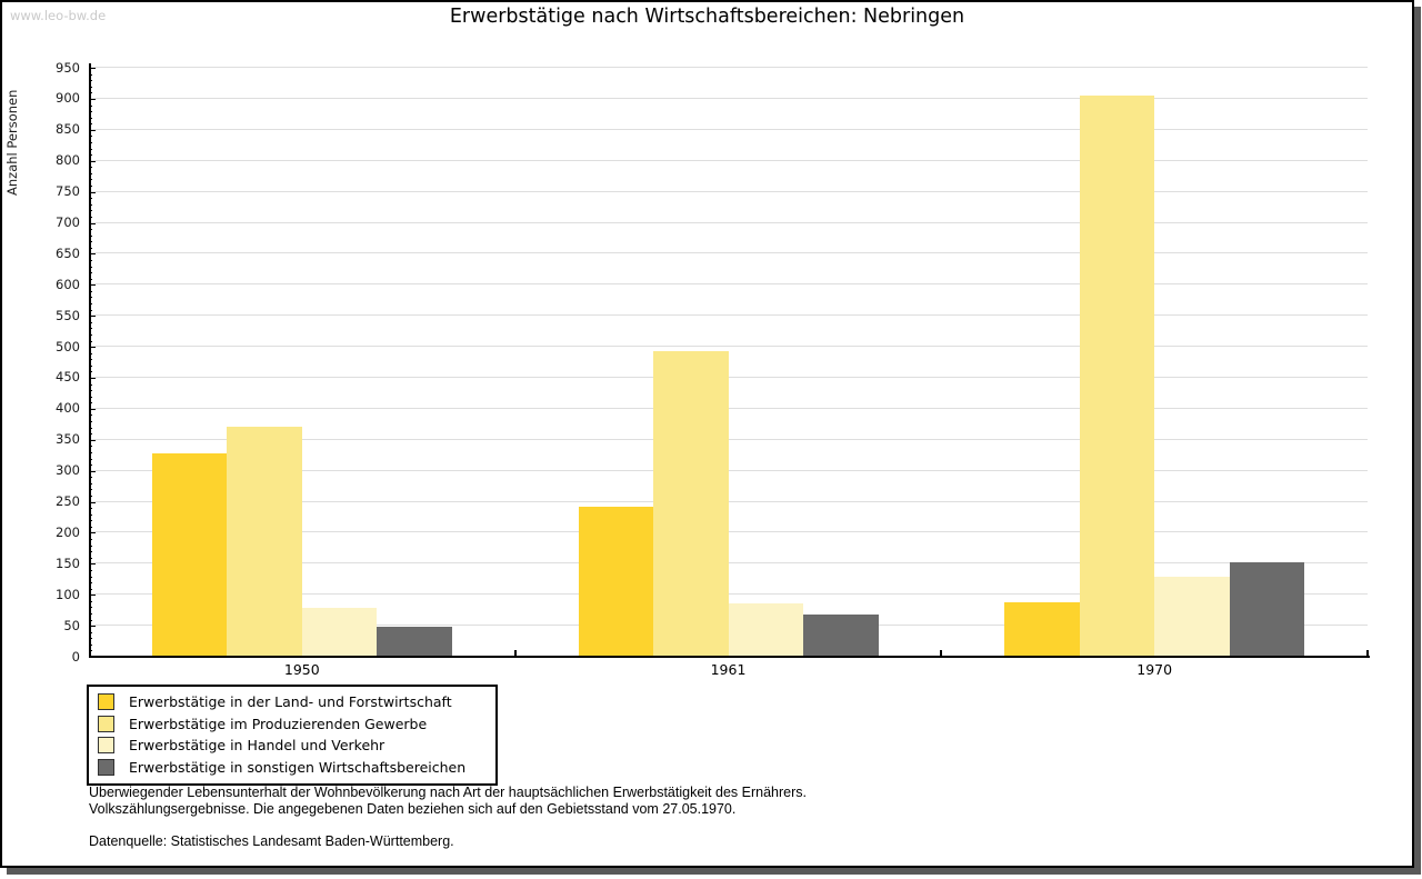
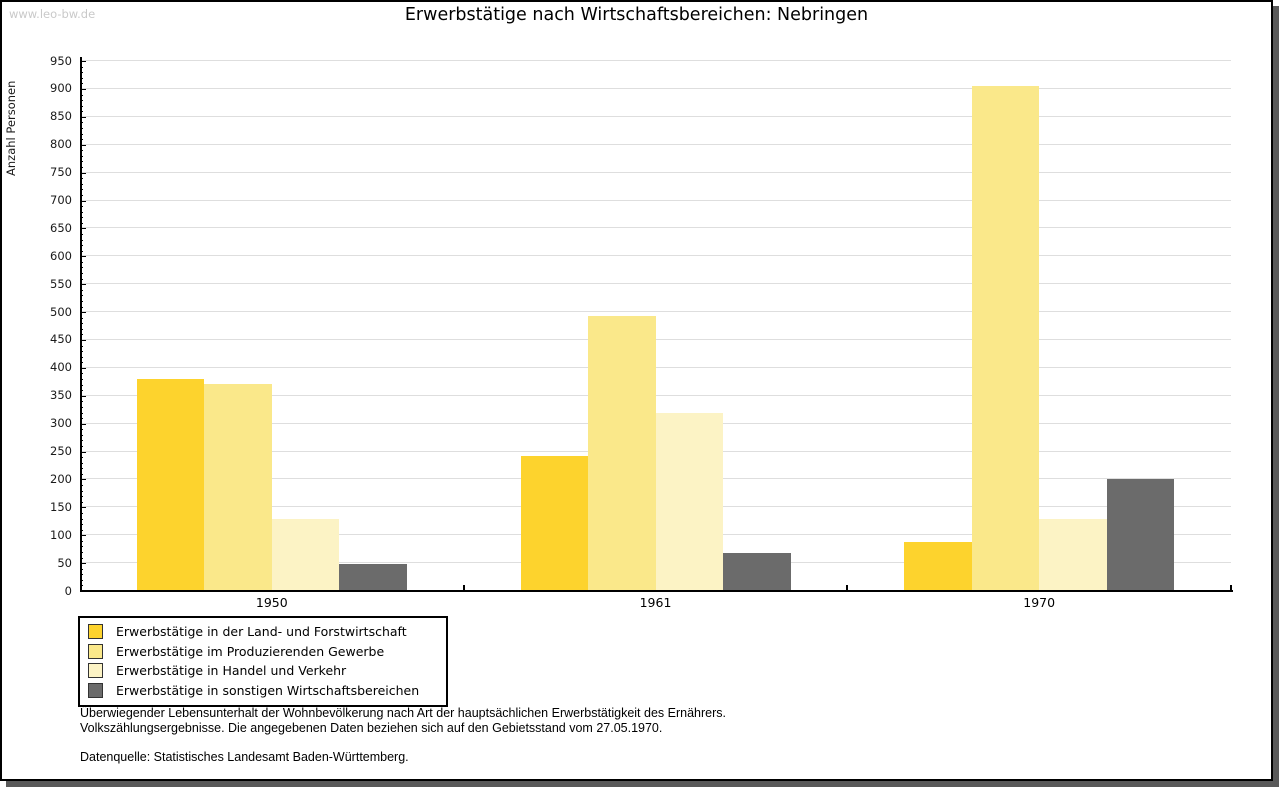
Erwerbstätige in der Land- und Forstwirtschaft/1950: 330 -> 380
Erwerbstätige in Handel und Verkehr/1950: 80 -> 130
Erwerbstätige in Handel und Verkehr/1961: 90 -> 320
Erwerbstätige in sonstigen Wirtschaftsbereichen/1970: 150 -> 200
